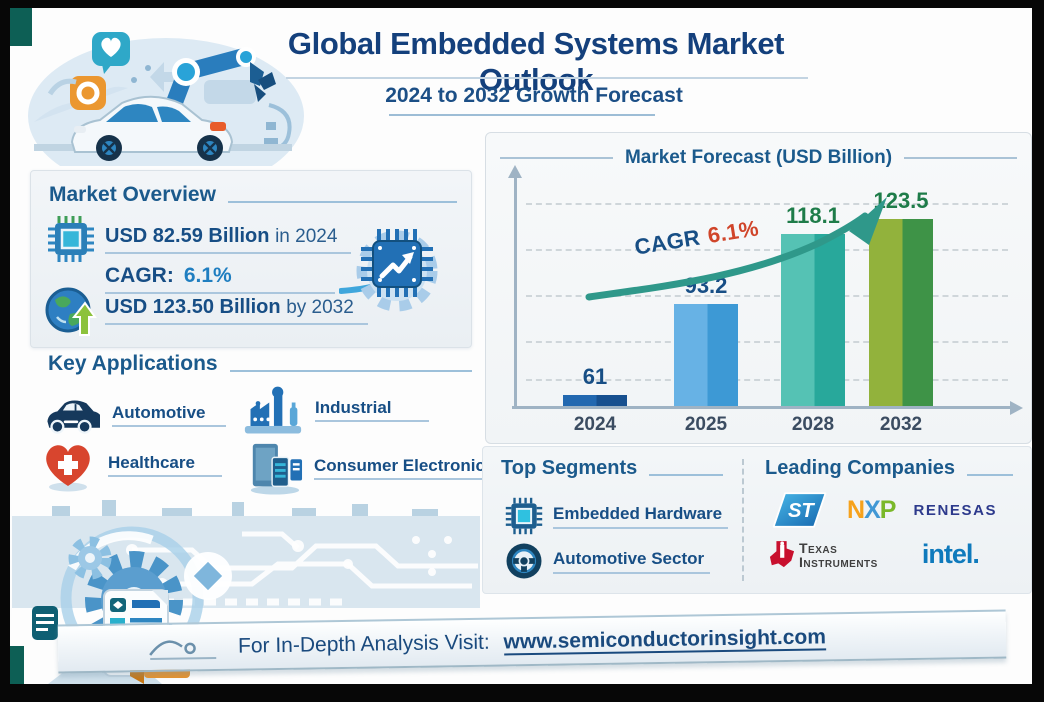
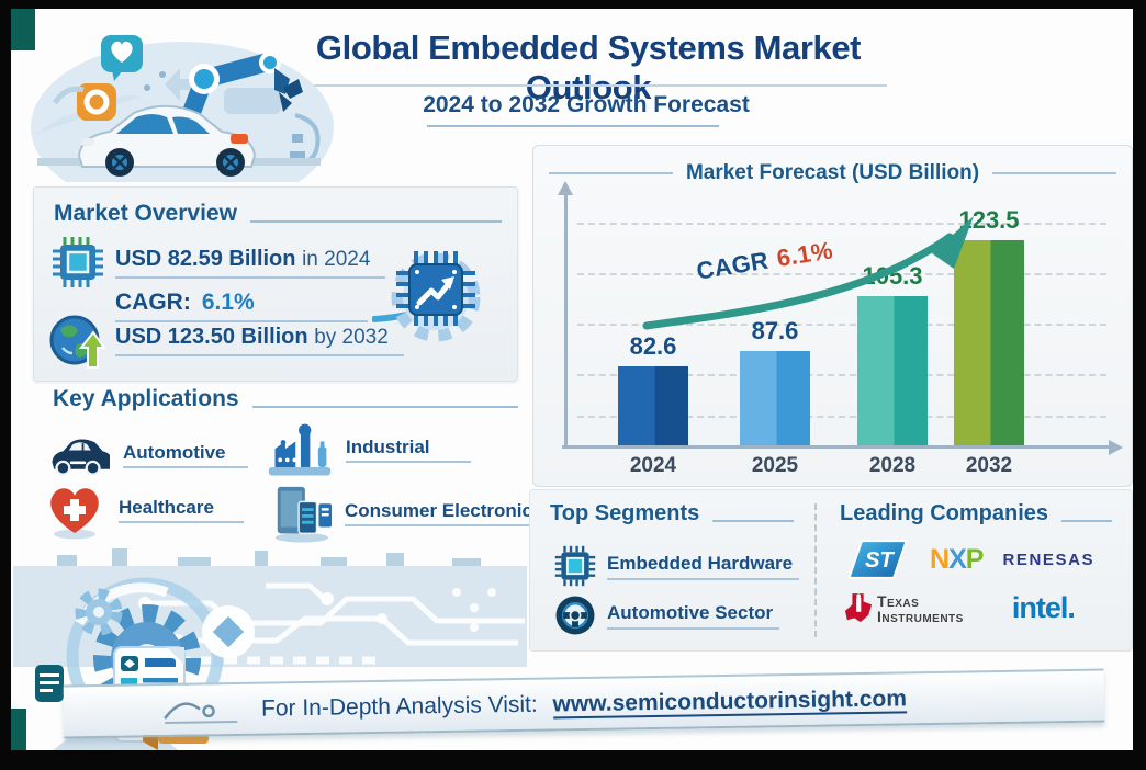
2024: 61 -> 82.6
2025: 93.2 -> 87.6
2028: 118.1 -> 105.3
